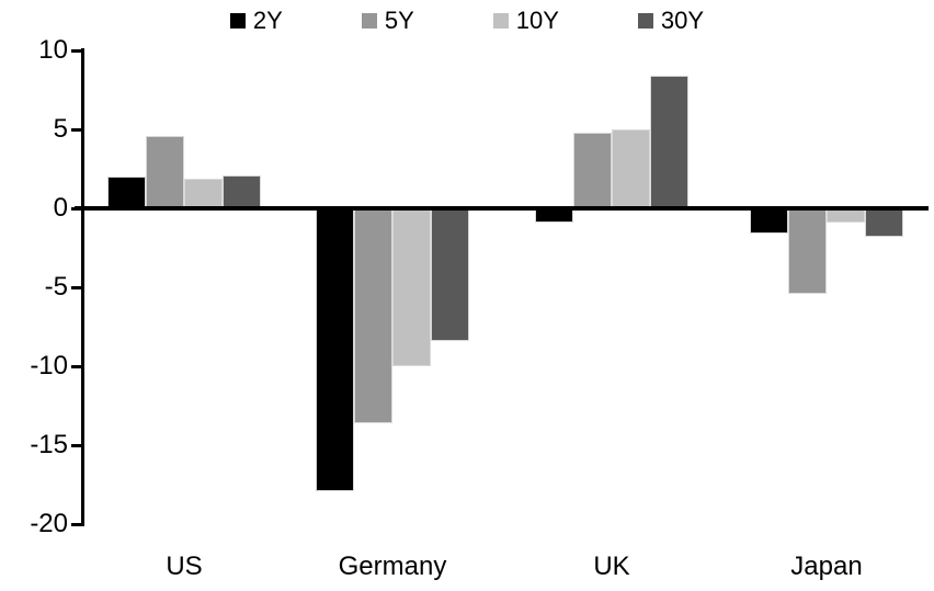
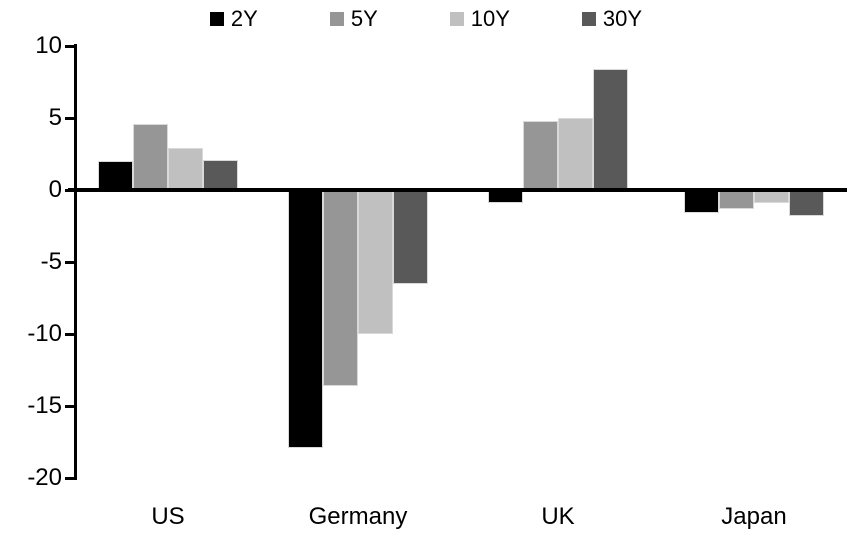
10Y/US: 1.9 -> 2.9
30Y/Germany: -8.4 -> -6.5
5Y/Japan: -5.4 -> -1.3
